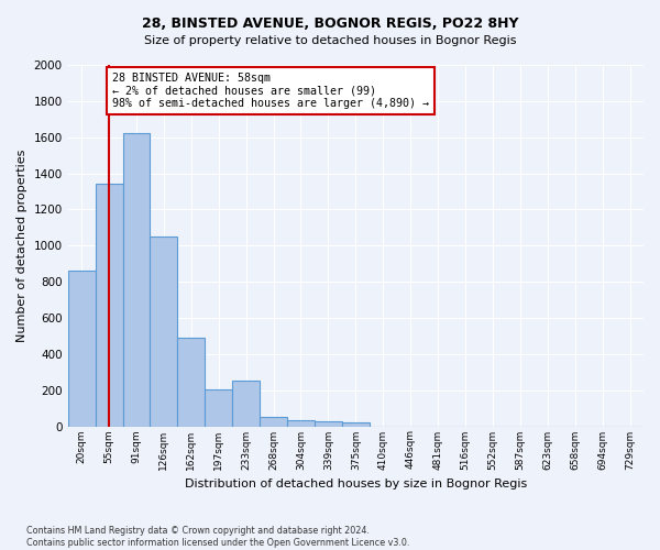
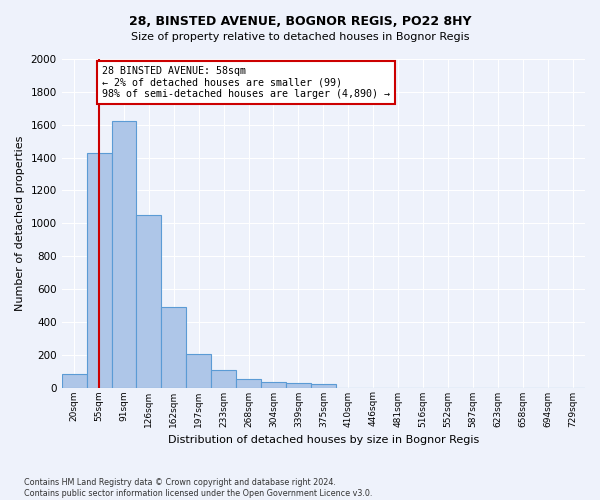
20sqm: 860 -> 80
55sqm: 1340 -> 1430
233sqm: 250 -> 100
